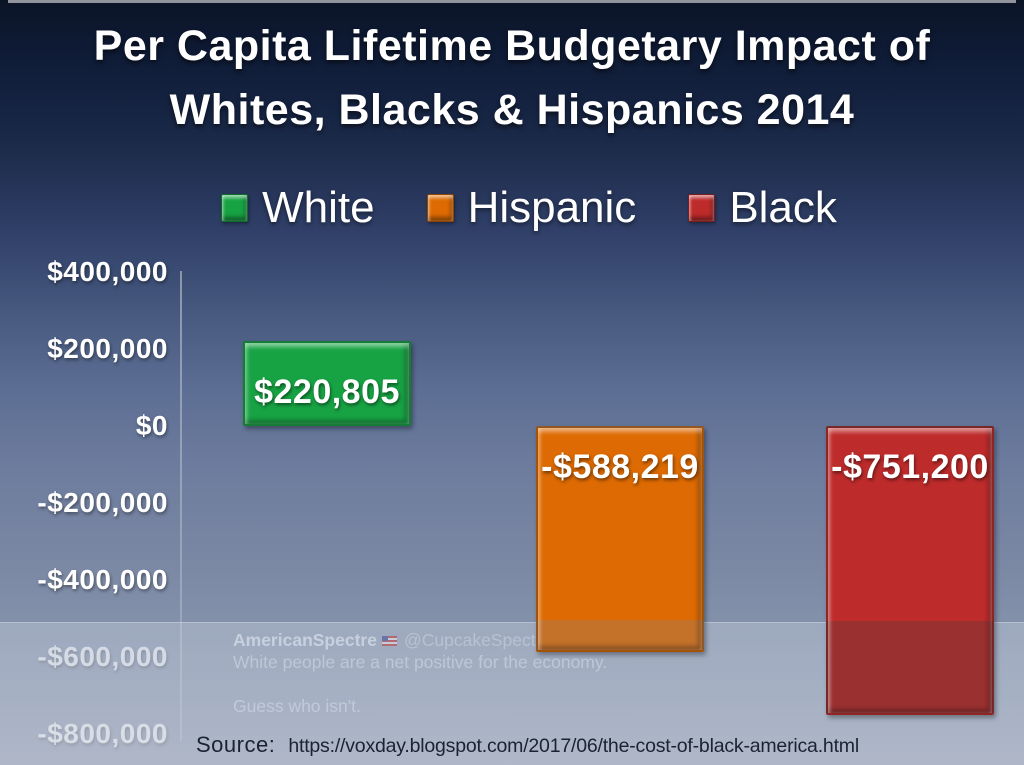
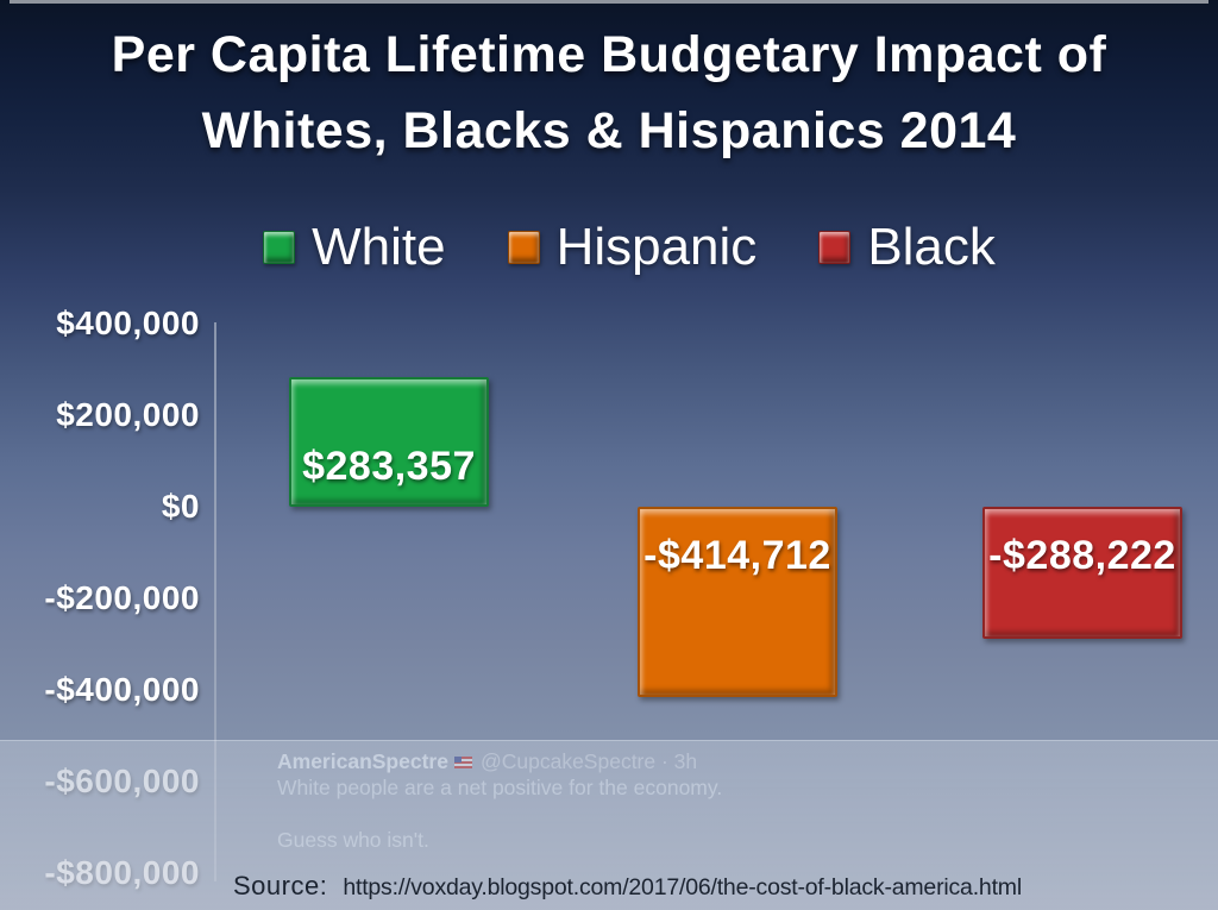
White: $220,805 -> $283,357
Hispanic: -$588,219 -> -$414,712
Black: -$751,200 -> -$288,222
